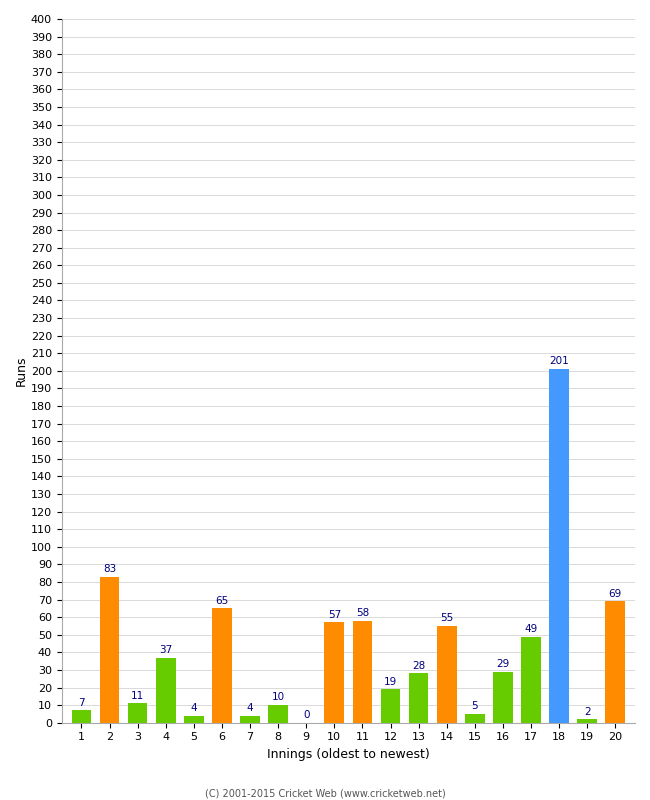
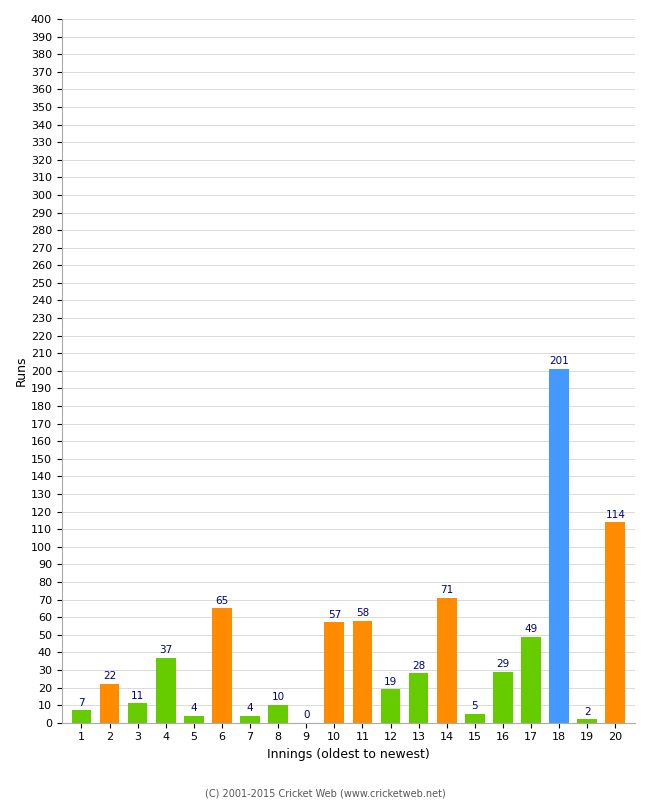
2: 83 -> 22
14: 55 -> 71
20: 69 -> 114
